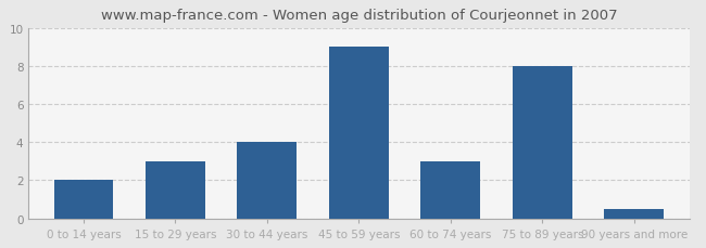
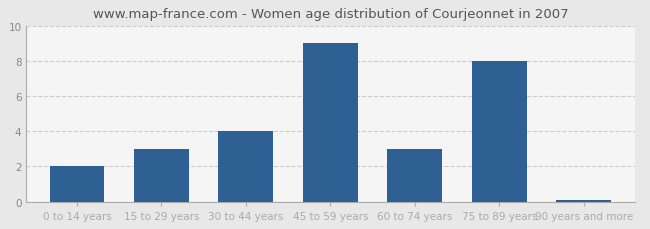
90 years and more: 0.5 -> 0.1
